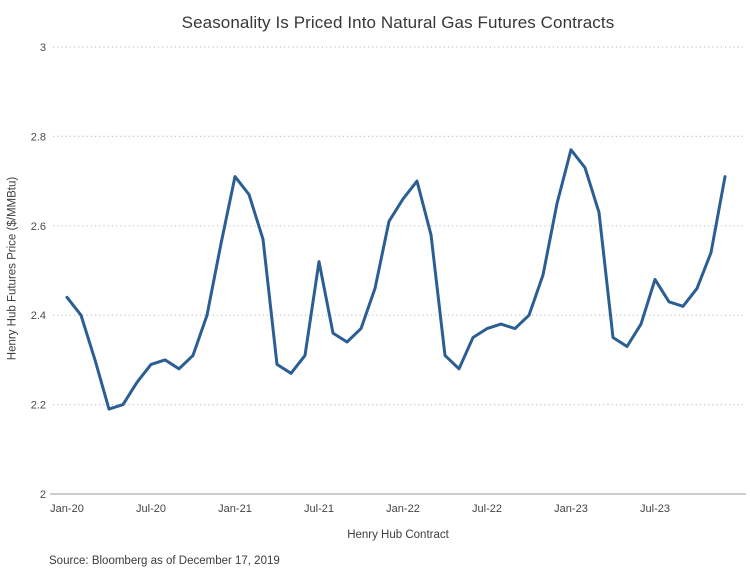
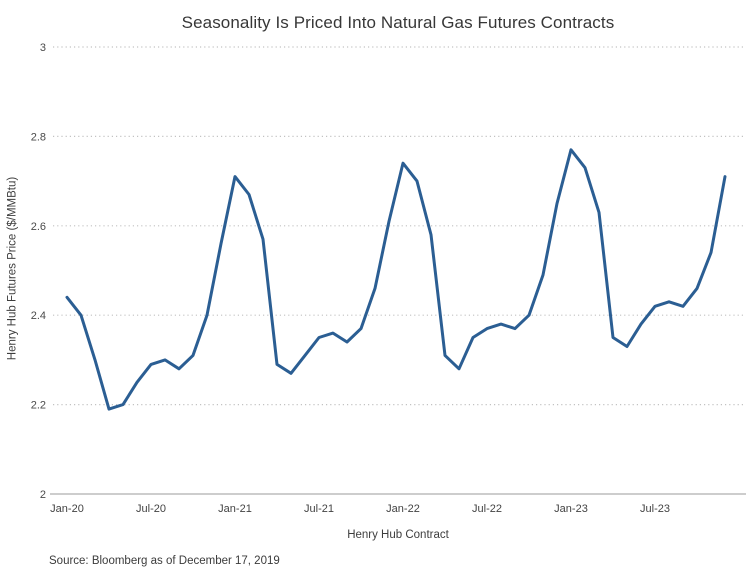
Jul-21: 2.52 -> 2.35
Jan-22: 2.66 -> 2.74
Jul-23: 2.48 -> 2.42
